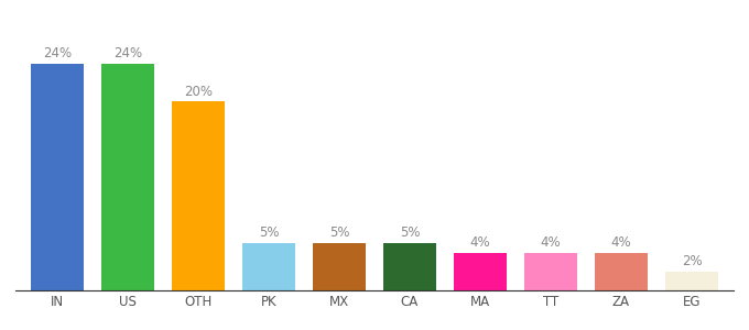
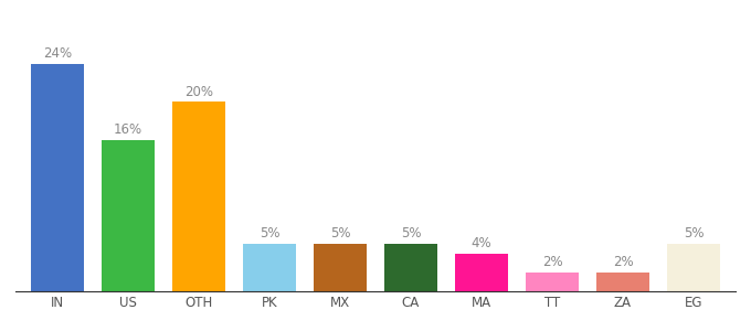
US: 24% -> 16%
TT: 4% -> 2%
ZA: 4% -> 2%
EG: 2% -> 5%
